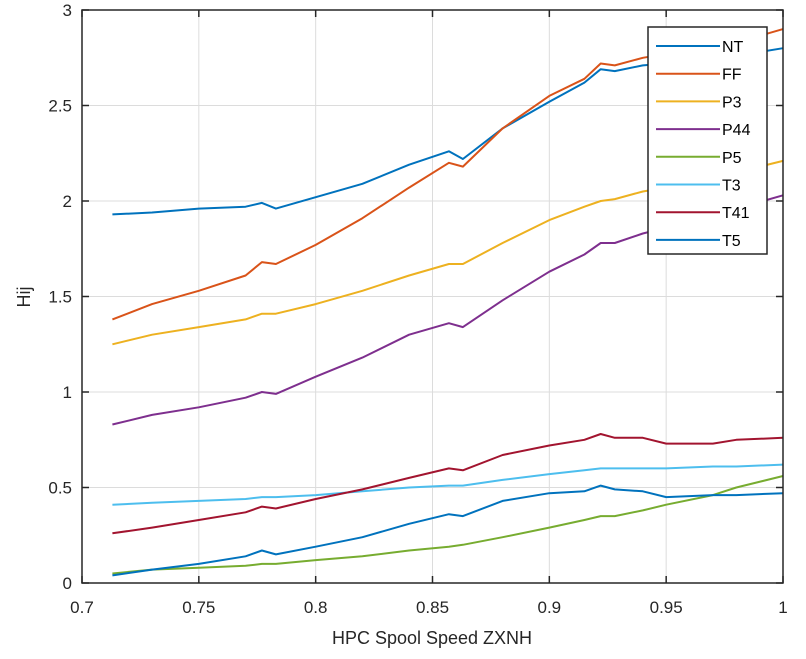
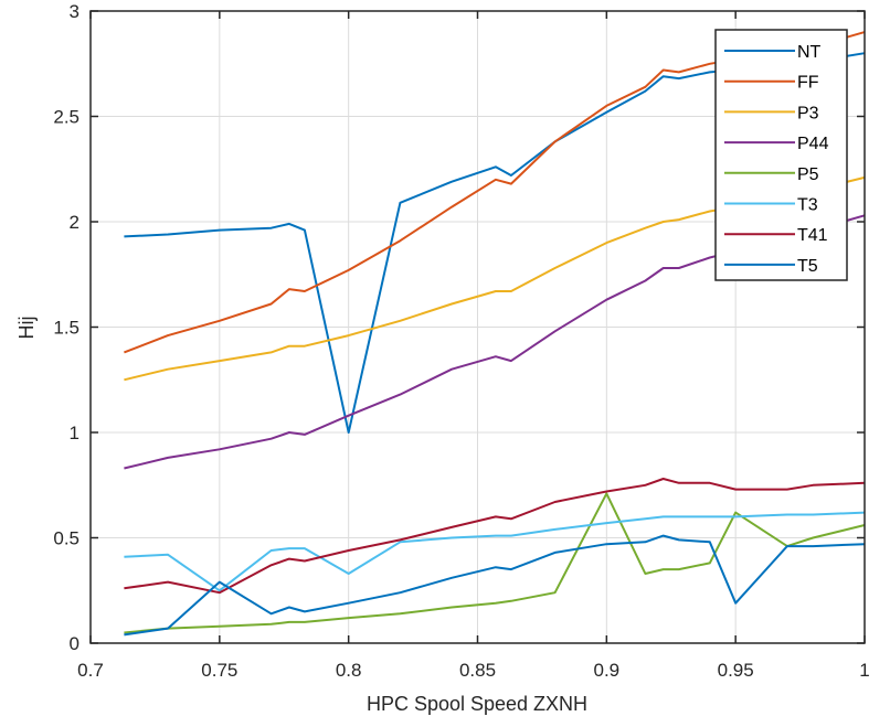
T3/0.75: 0.43 -> 0.25
T41/0.75: 0.33 -> 0.24
T5/0.75: 0.10 -> 0.29
NT/0.8: 2.02 -> 1.00
T3/0.8: 0.46 -> 0.33
P5/0.9: 0.29 -> 0.71
P5/0.95: 0.41 -> 0.62
T5/0.95: 0.45 -> 0.19
